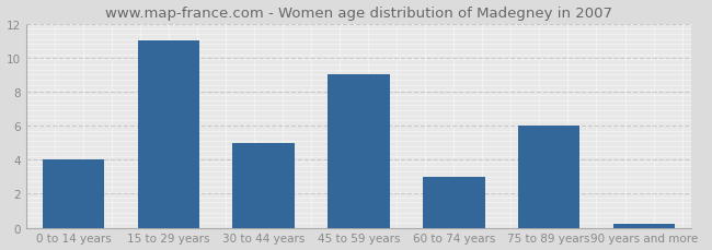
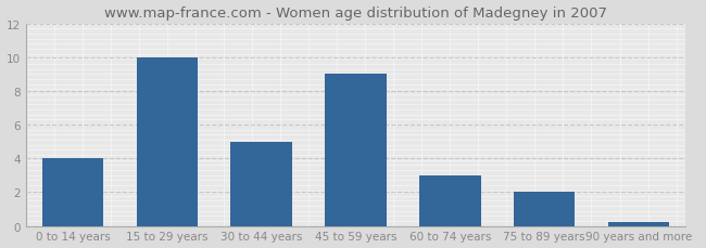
15 to 29 years: 11.0 -> 10.0
75 to 89 years: 6.0 -> 2.0
